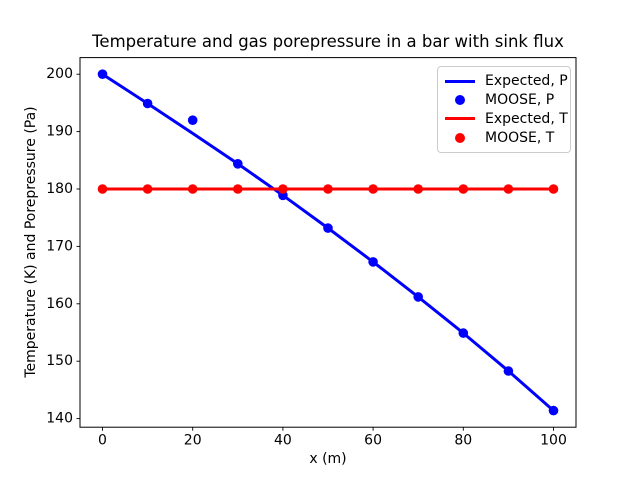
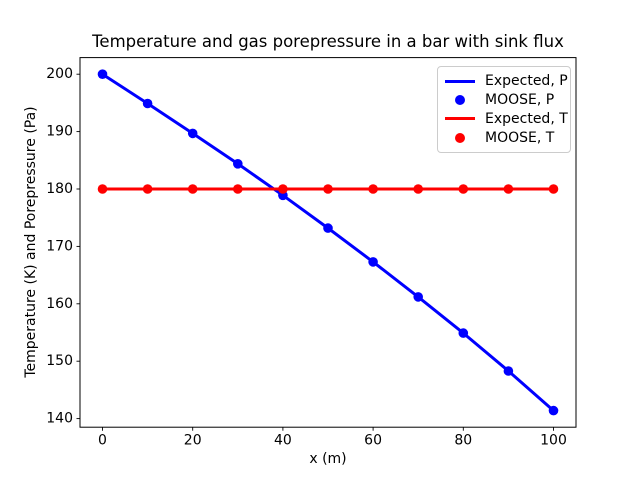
MOOSE, P/20: 192 -> 190
